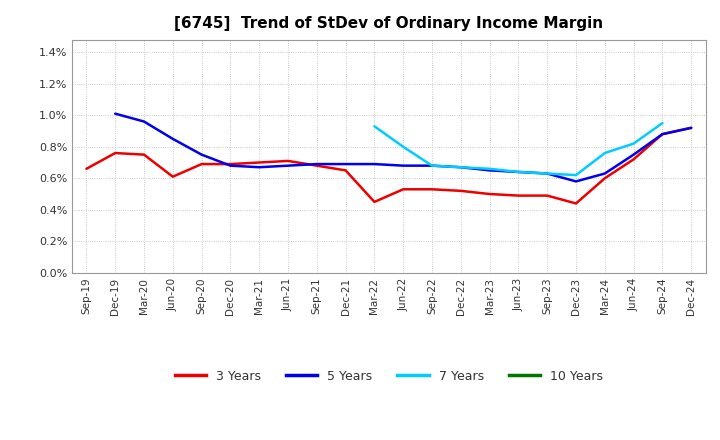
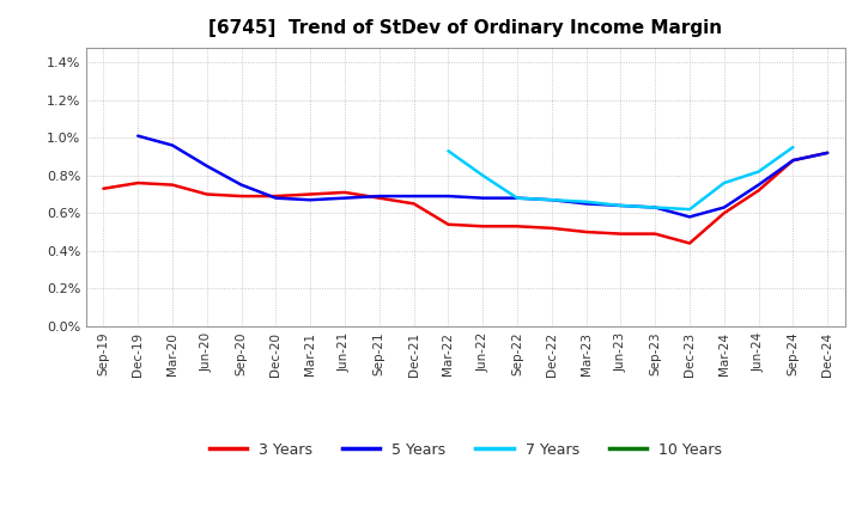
3 Years/Sep-19: 0.66% -> 0.73%
3 Years/Jun-20: 0.61% -> 0.70%
3 Years/Mar-22: 0.45% -> 0.54%
